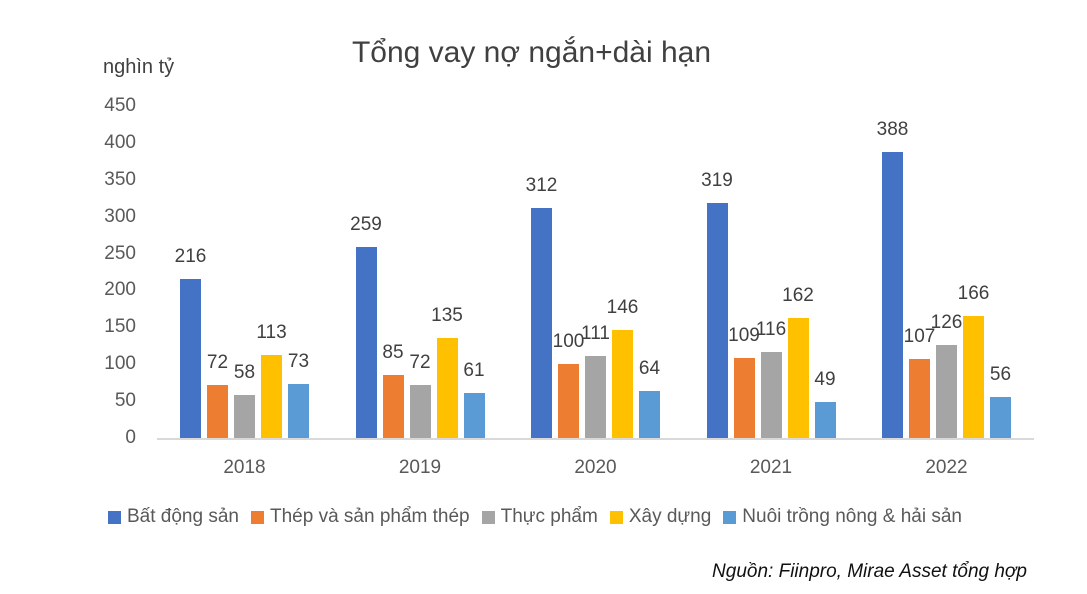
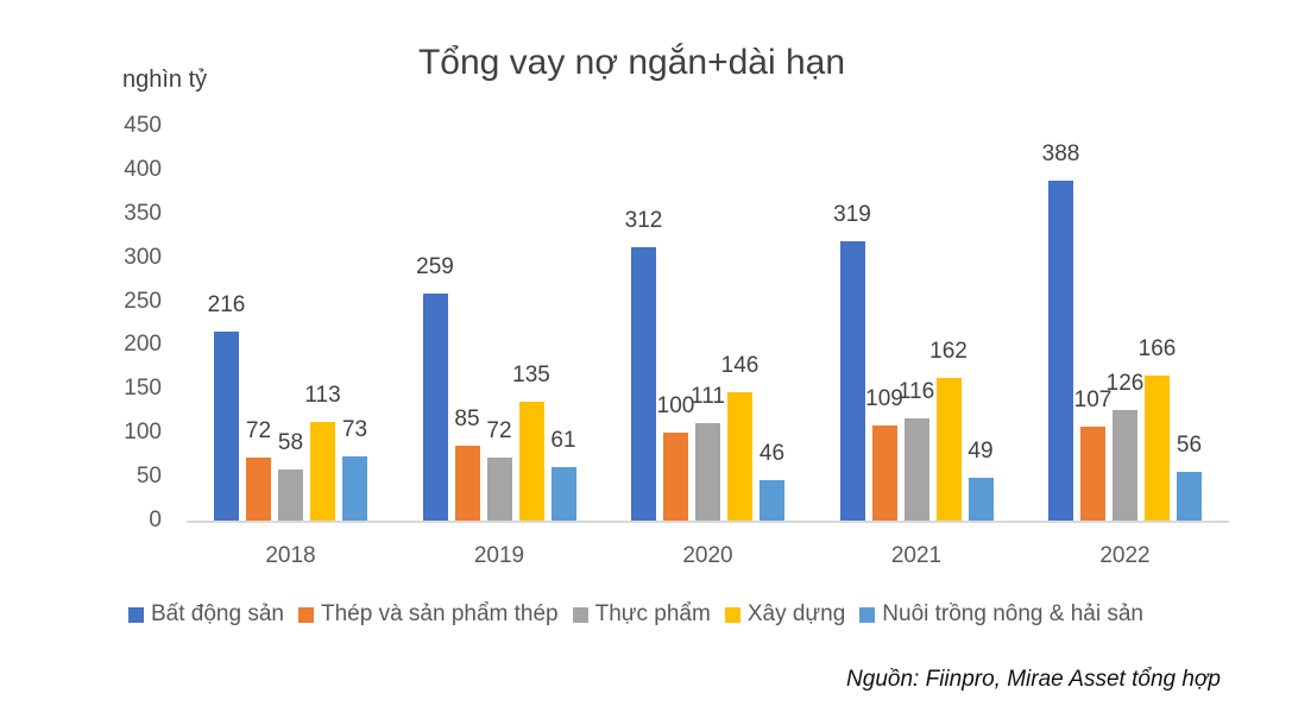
Nuôi trồng nông & hải sản/2020: 64 -> 46
